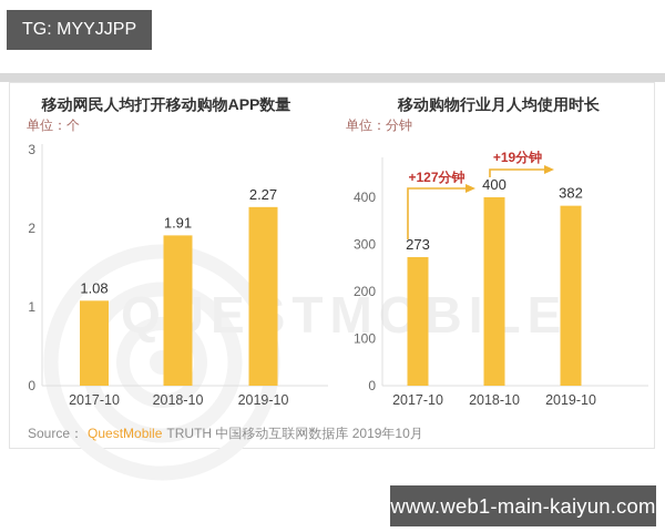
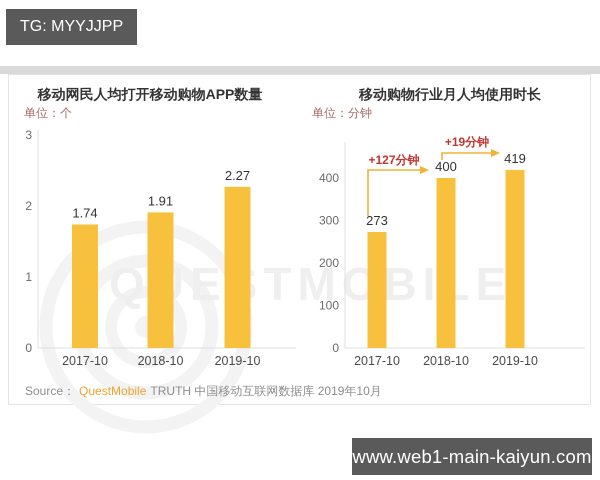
移动网民人均打开移动购物APP数量/2017-10: 1.08 -> 1.74
移动购物行业月人均使用时长/2019-10: 382 -> 419
